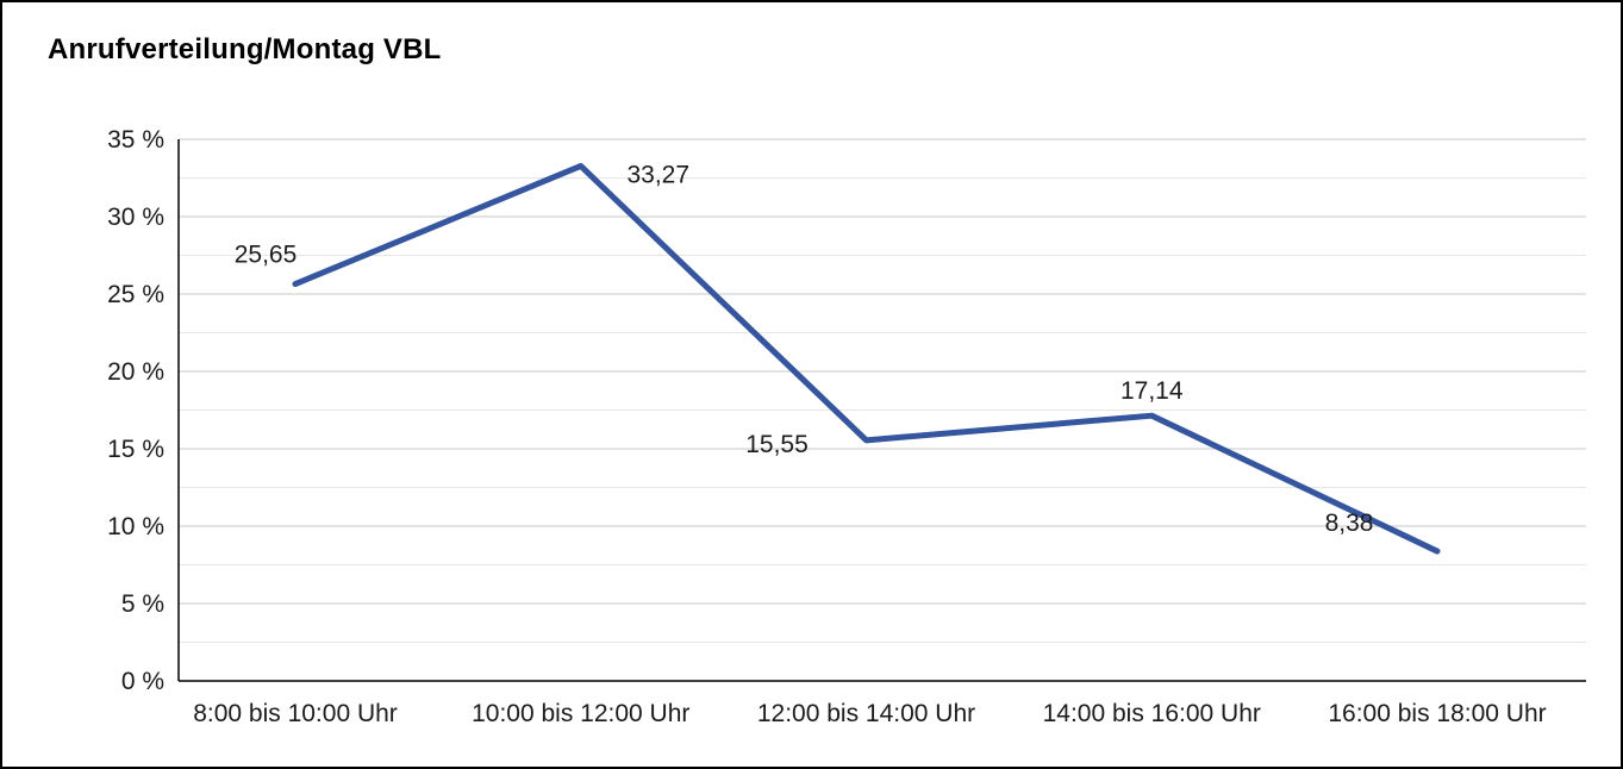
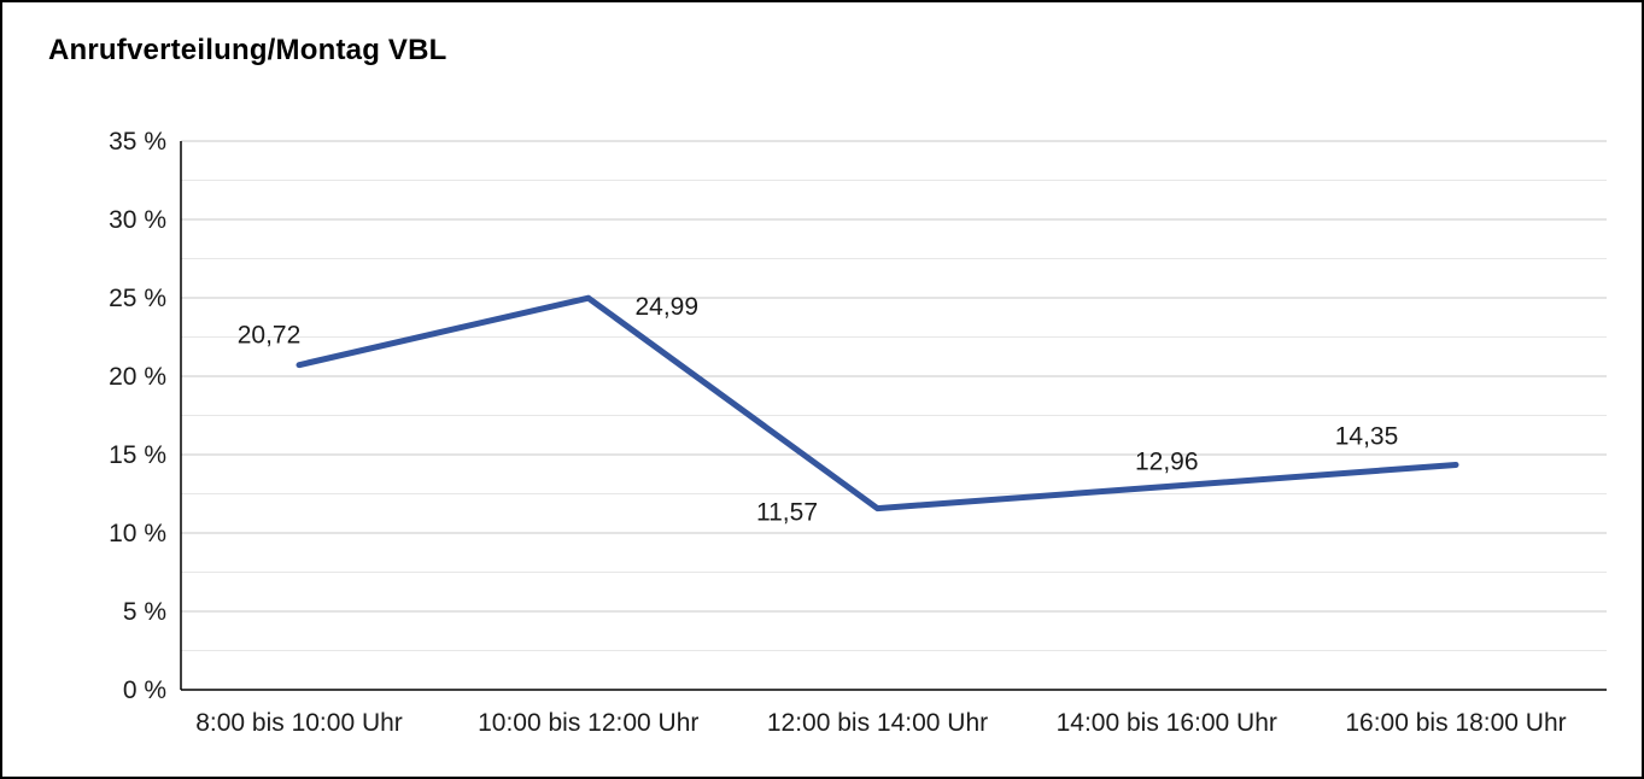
8:00 bis 10:00 Uhr: 25,65 -> 20,72
10:00 bis 12:00 Uhr: 33,27 -> 24,99
12:00 bis 14:00 Uhr: 15,55 -> 11,57
14:00 bis 16:00 Uhr: 17,14 -> 12,96
16:00 bis 18:00 Uhr: 8,38 -> 14,35
